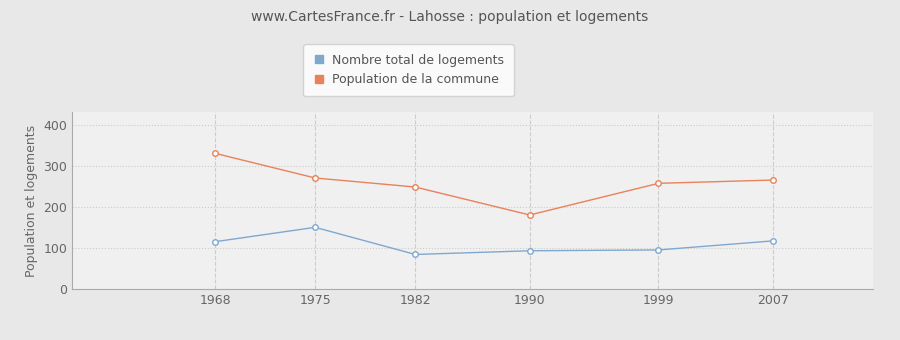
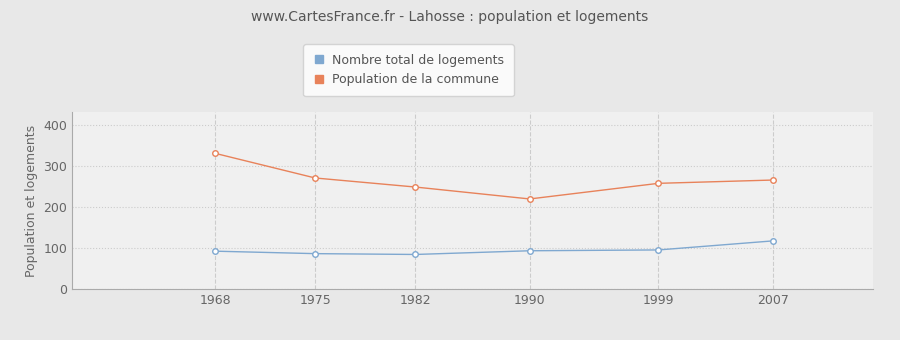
Nombre total de logements/1968: 115 -> 92
Nombre total de logements/1975: 150 -> 86
Population de la commune/1990: 180 -> 219
